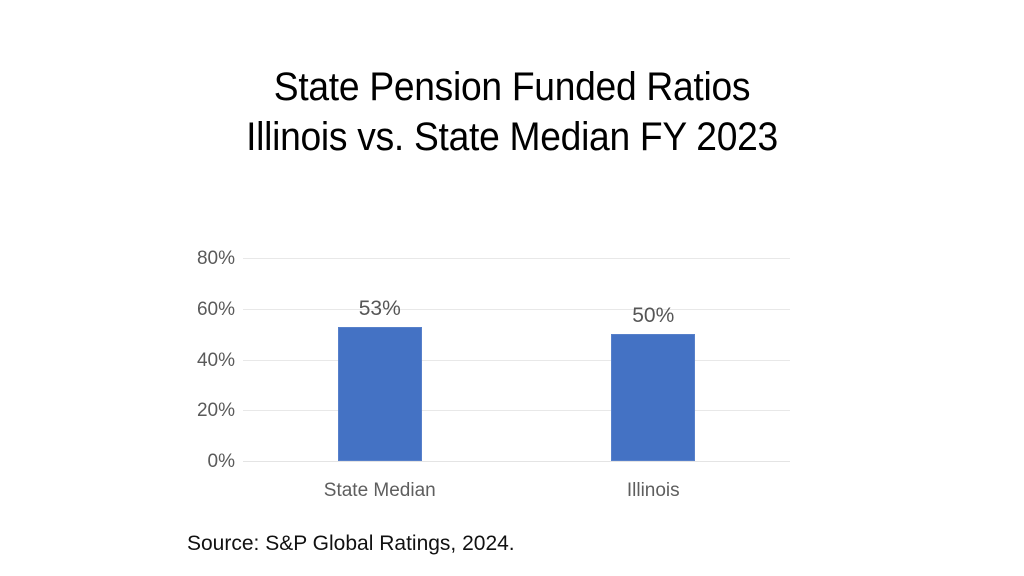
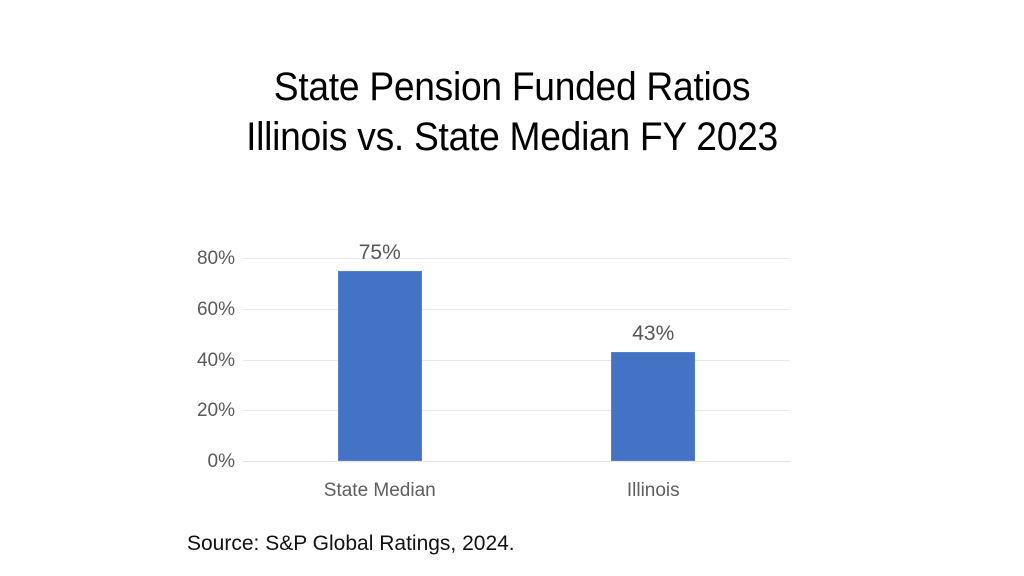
State Median: 53% -> 75%
Illinois: 50% -> 43%
